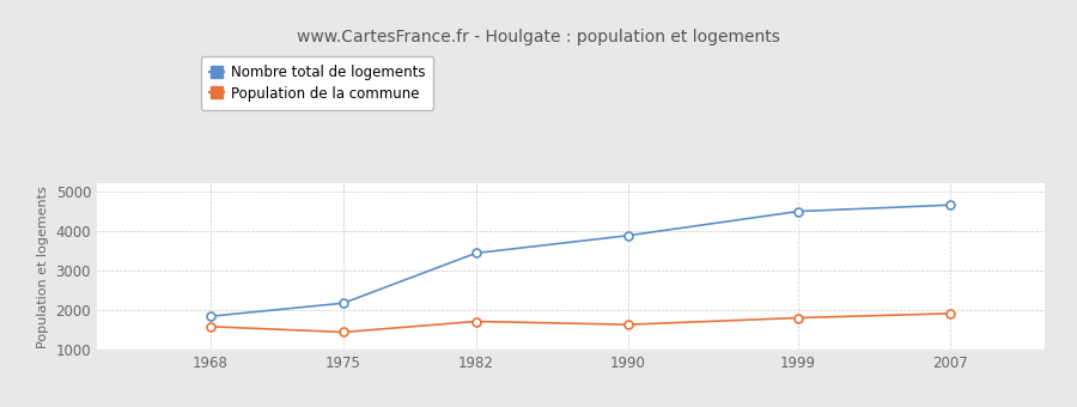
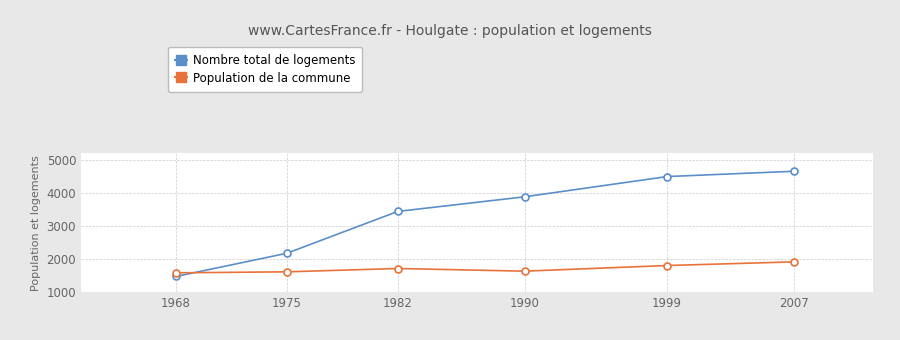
Nombre total de logements/1968: 1850 -> 1480
Population de la commune/1975: 1450 -> 1620
